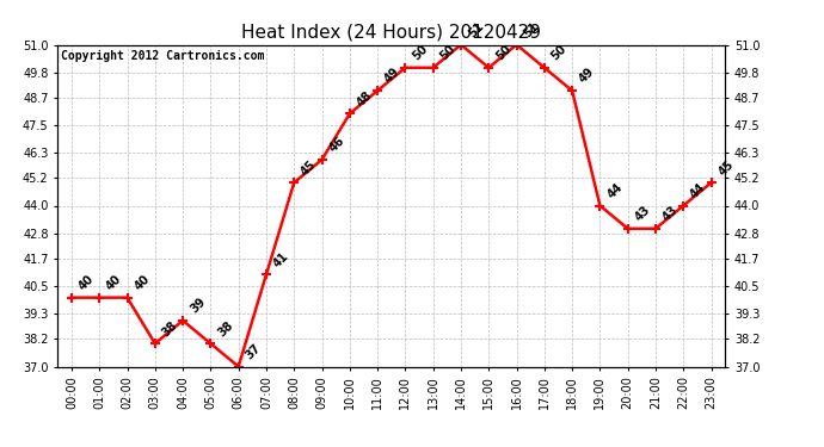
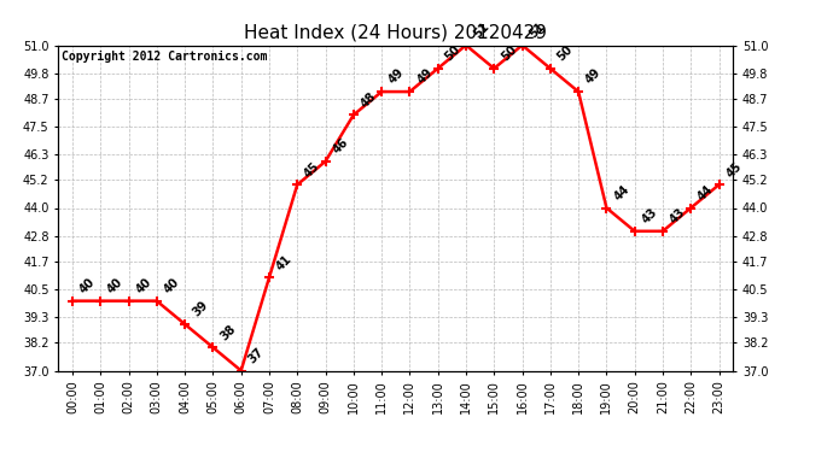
03:00: 38 -> 40
12:00: 50 -> 49
